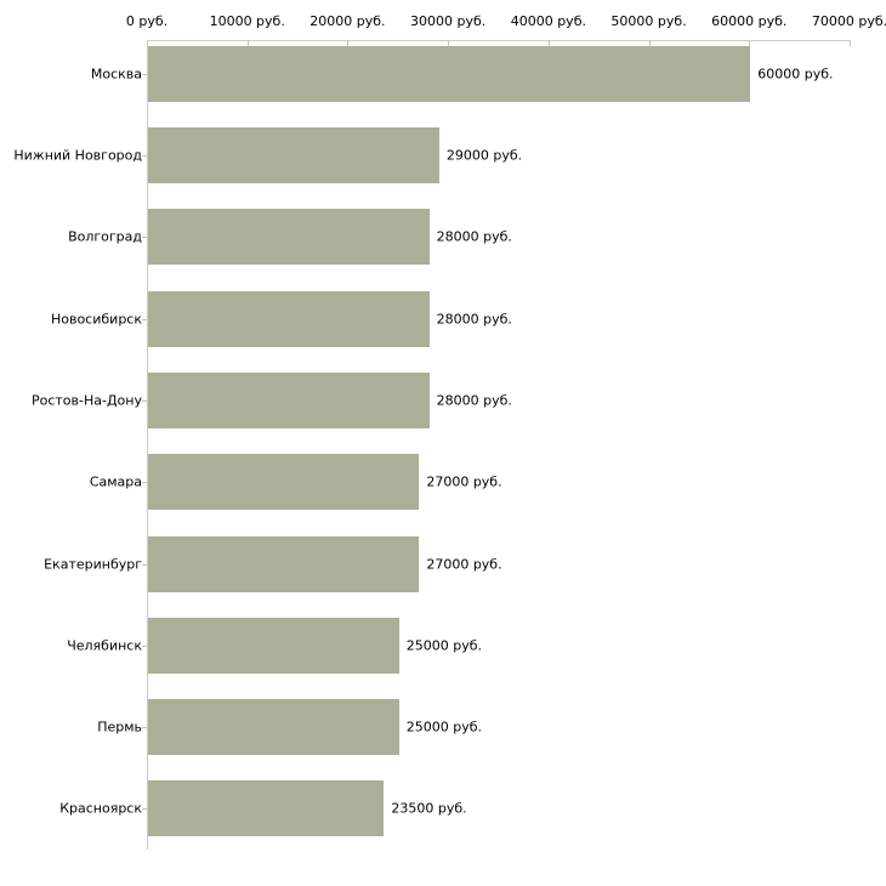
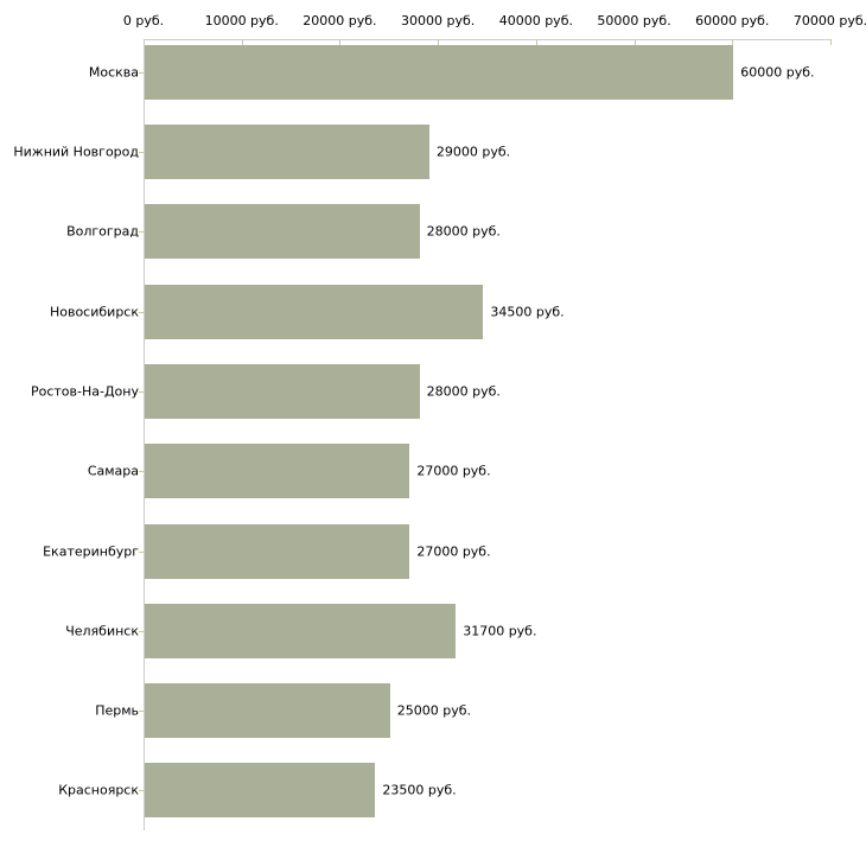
Новосибирск: 28000 -> 34500
Челябинск: 25000 -> 31700
